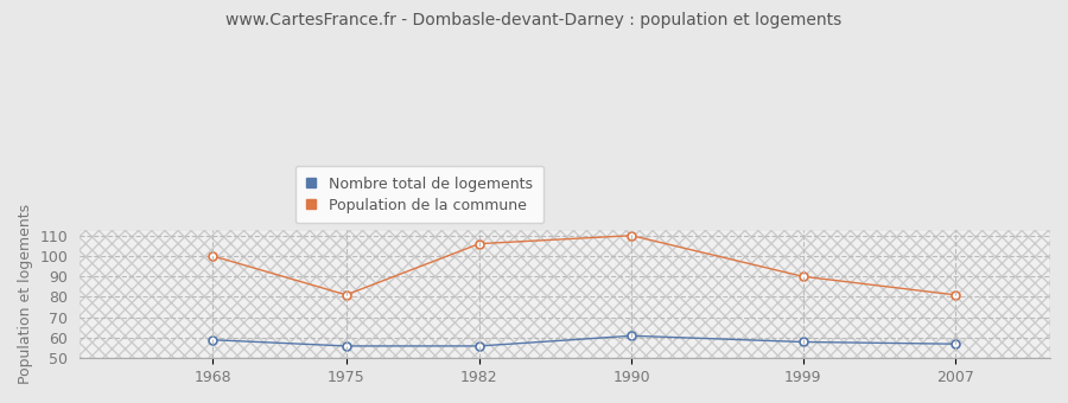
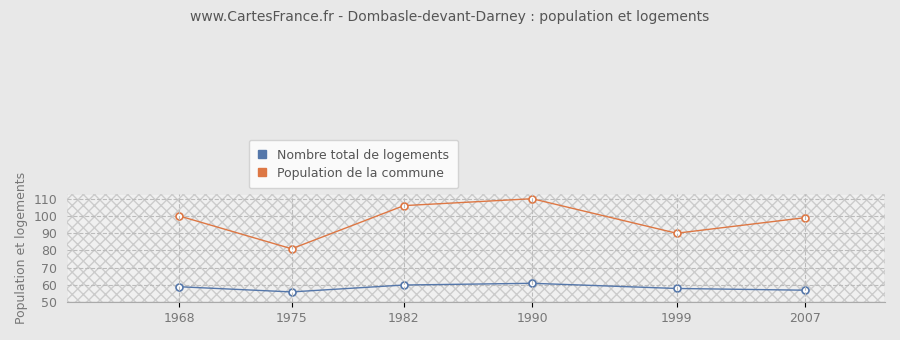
Nombre total de logements/1982: 56 -> 60
Population de la commune/2007: 81 -> 99
